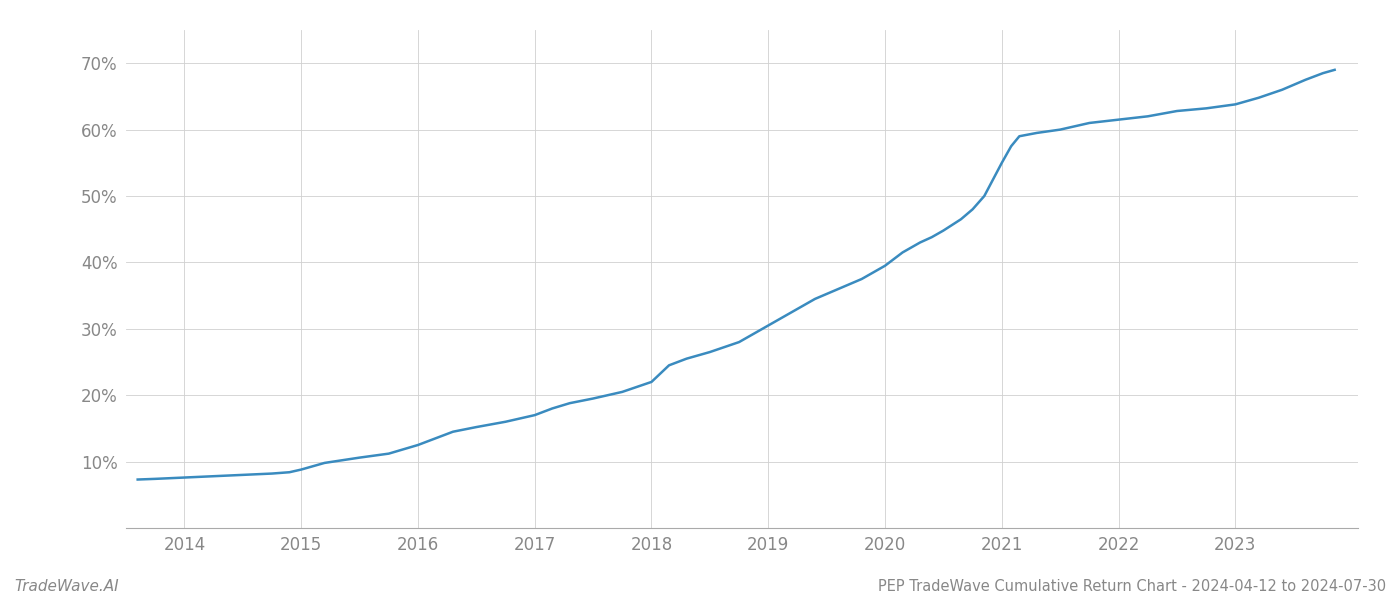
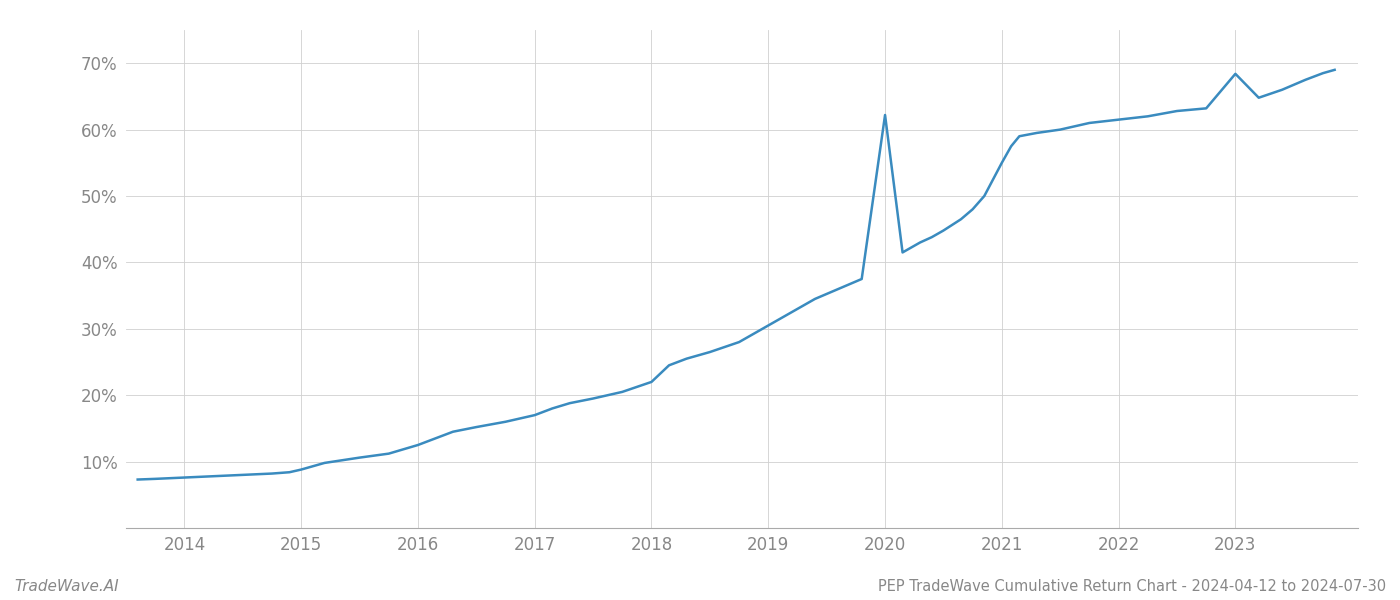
2020: 39.5% -> 62.2%
2023: 63.8% -> 68.4%
